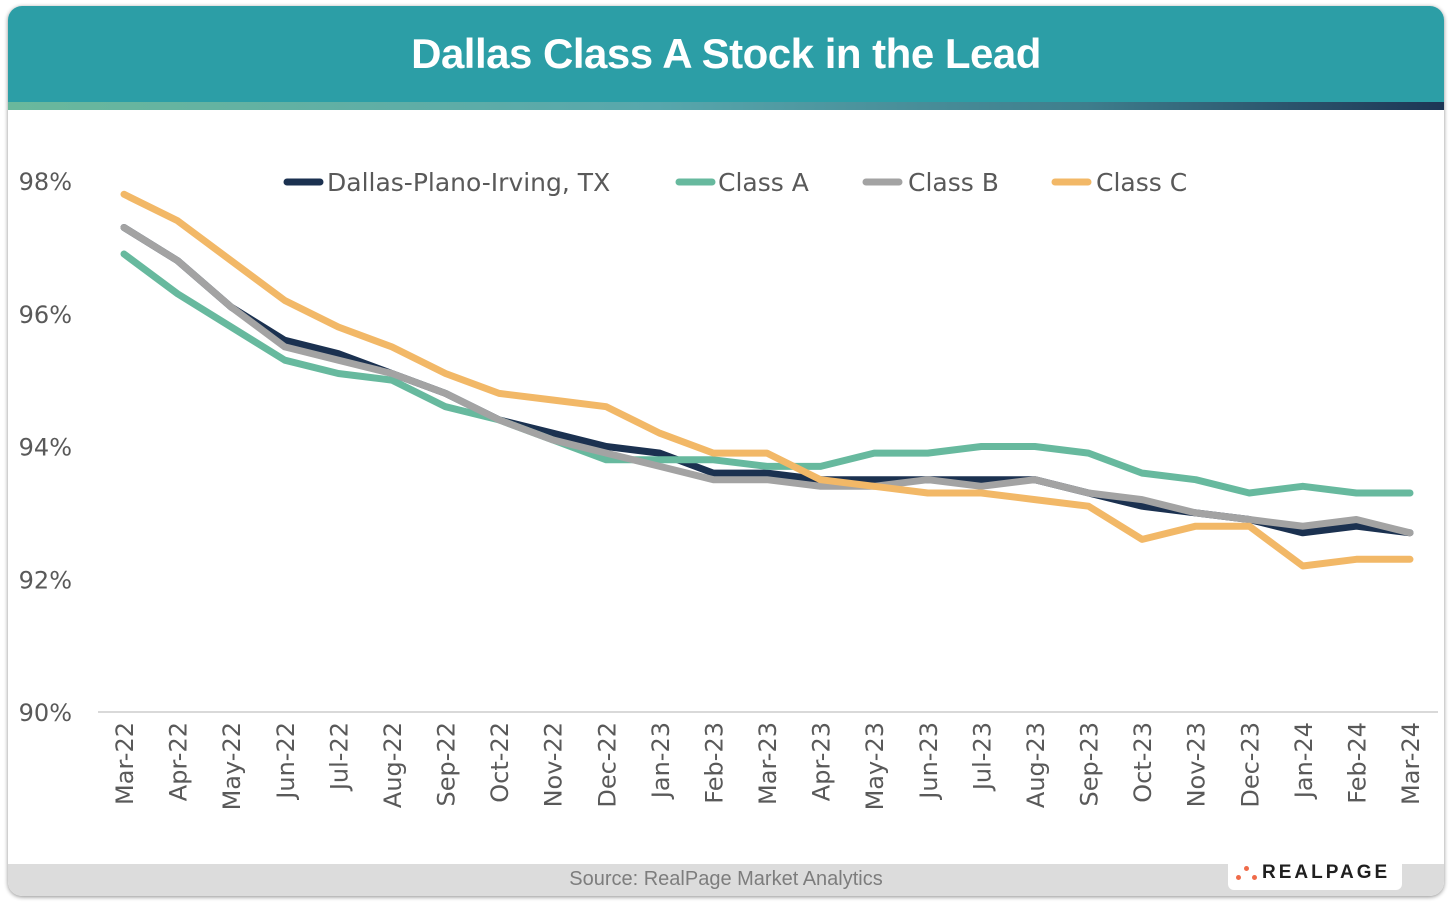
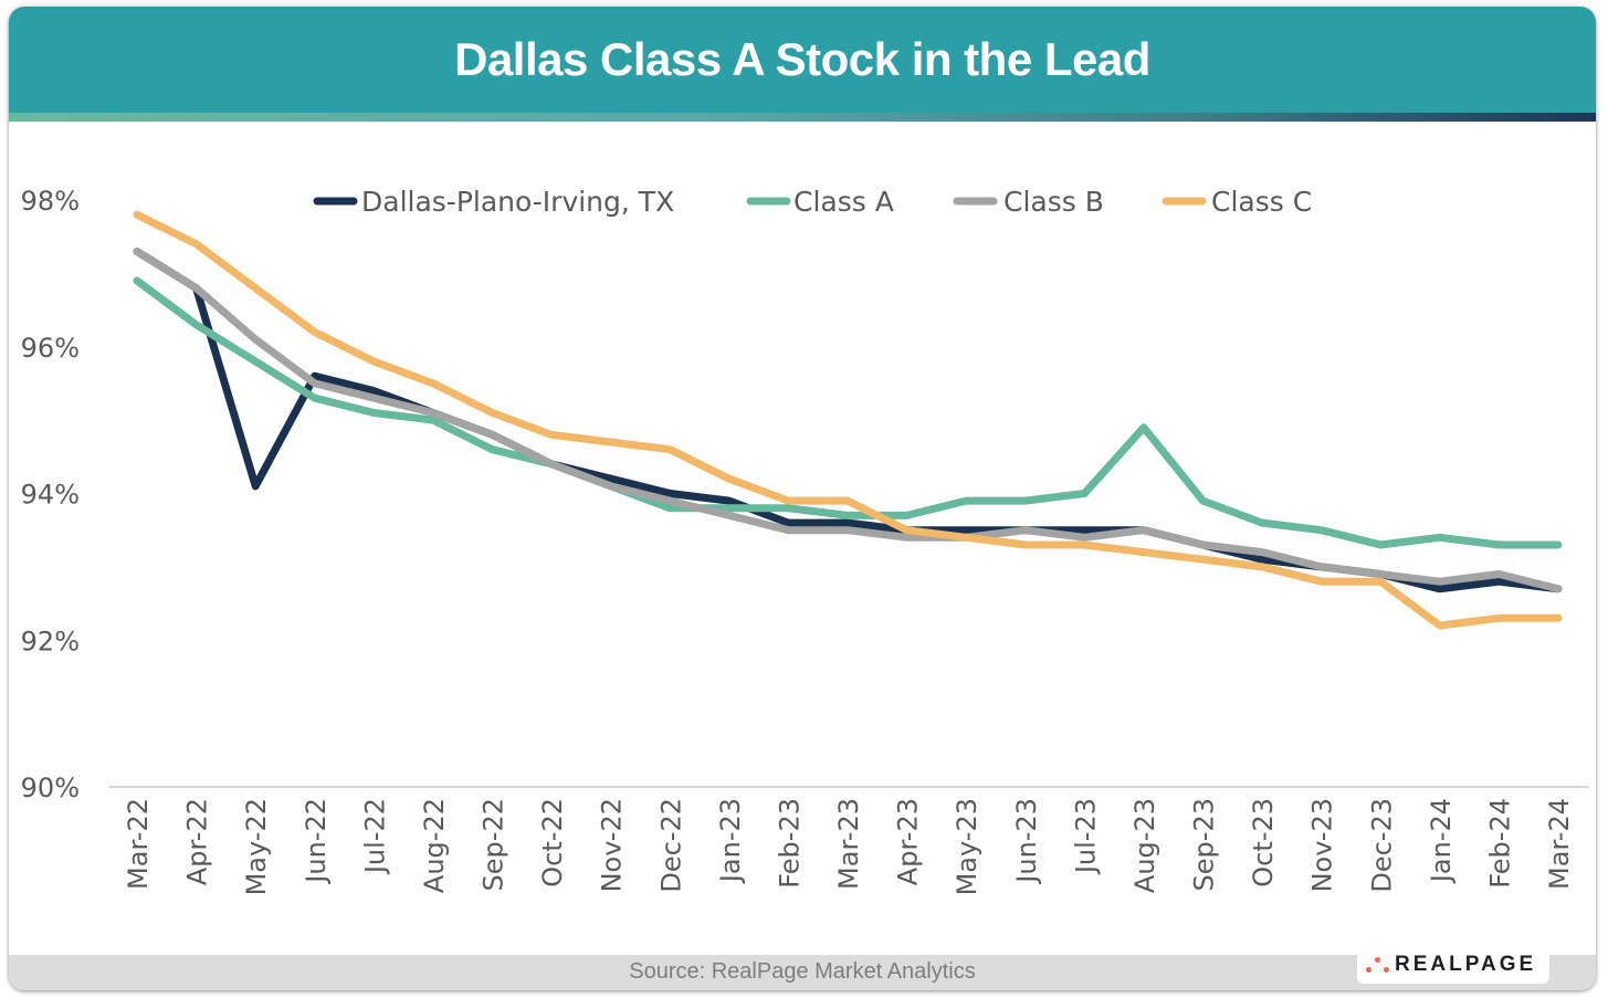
Dallas-Plano-Irving, TX/May-22: 96.1% -> 94.1%
Class A/Aug-23: 94.0% -> 94.9%
Class C/Oct-23: 92.6% -> 93.0%
